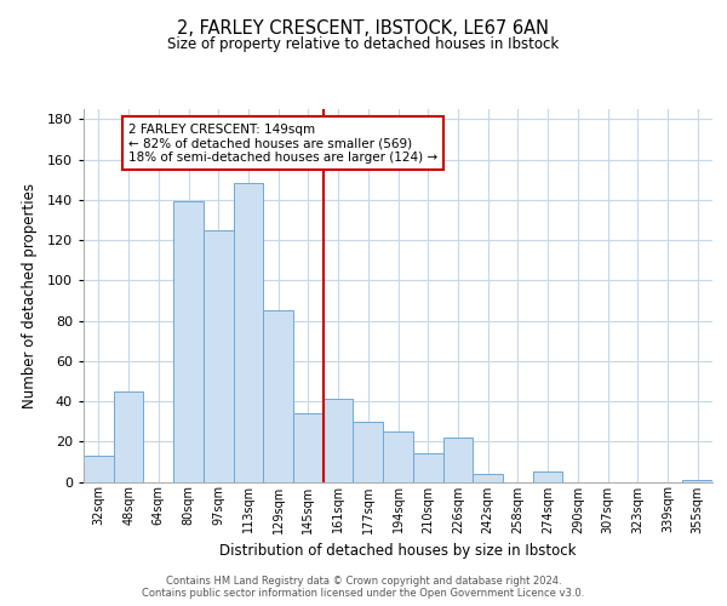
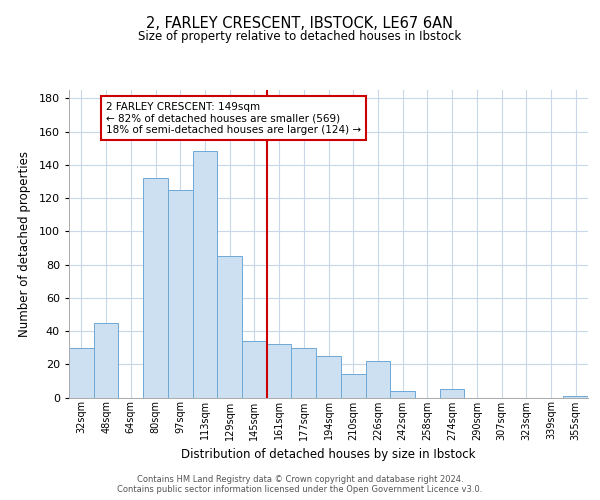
32sqm: 13 -> 30
80sqm: 139 -> 132
161sqm: 41 -> 32
